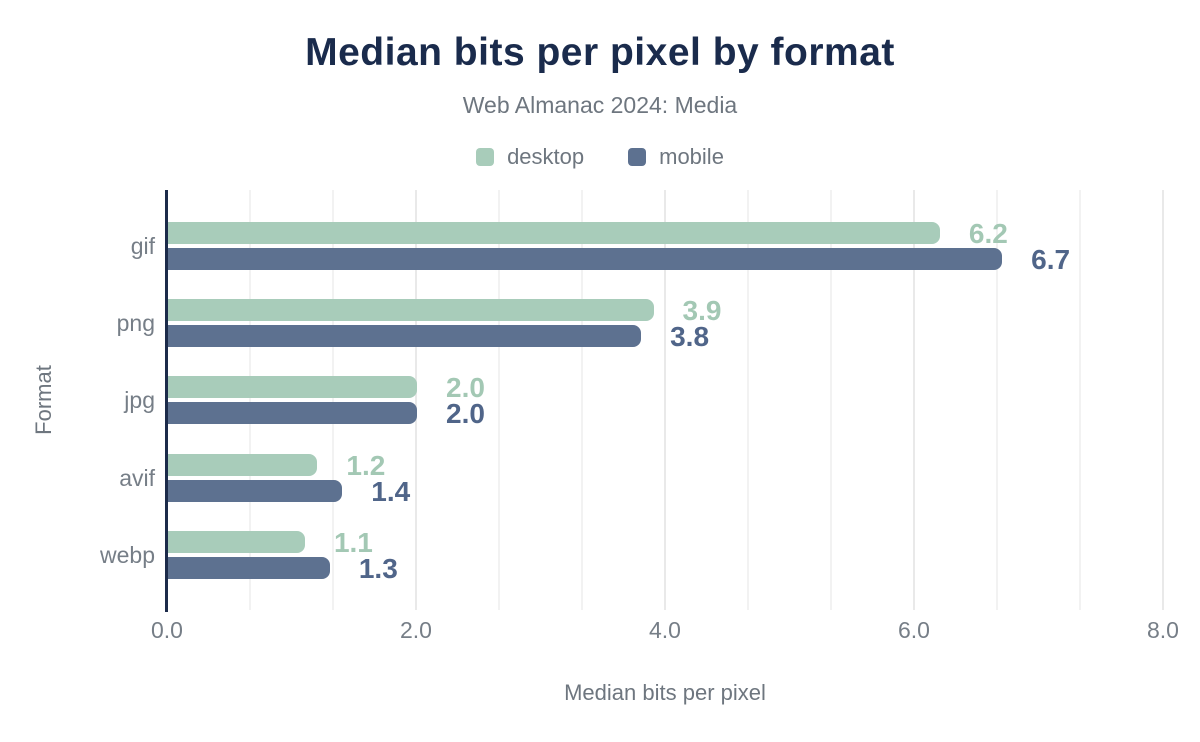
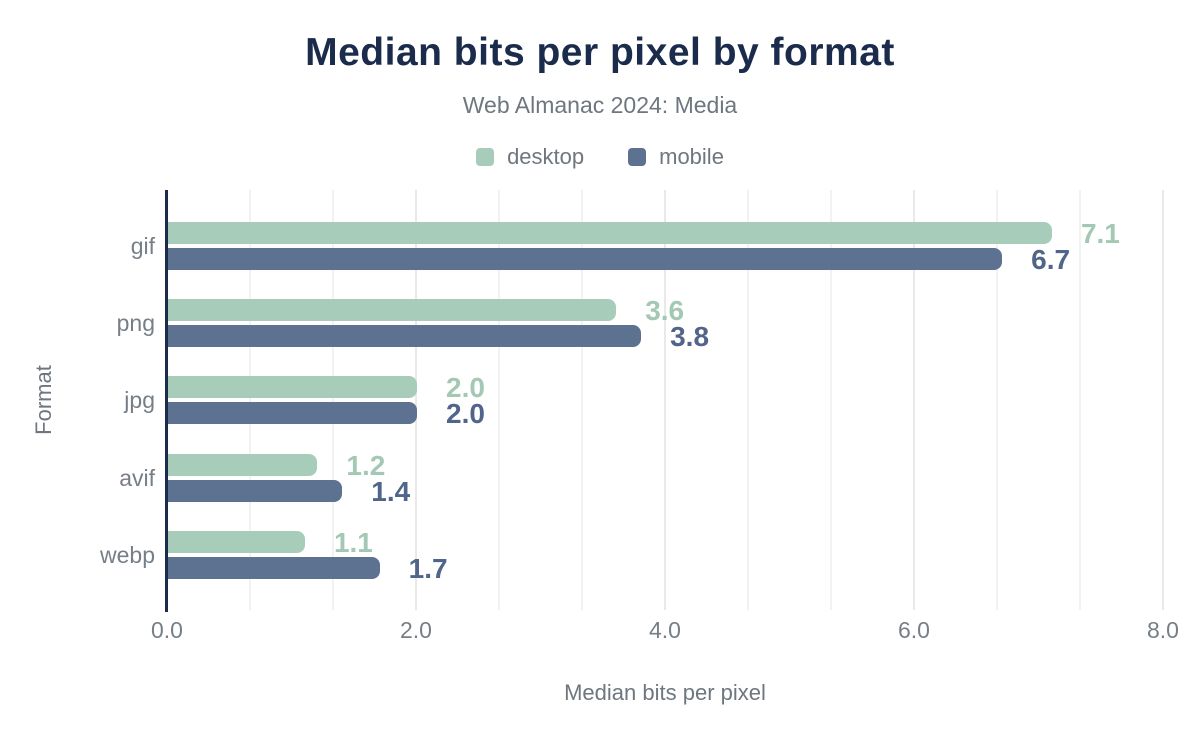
desktop/gif: 6.2 -> 7.1
desktop/png: 3.9 -> 3.6
mobile/webp: 1.3 -> 1.7
